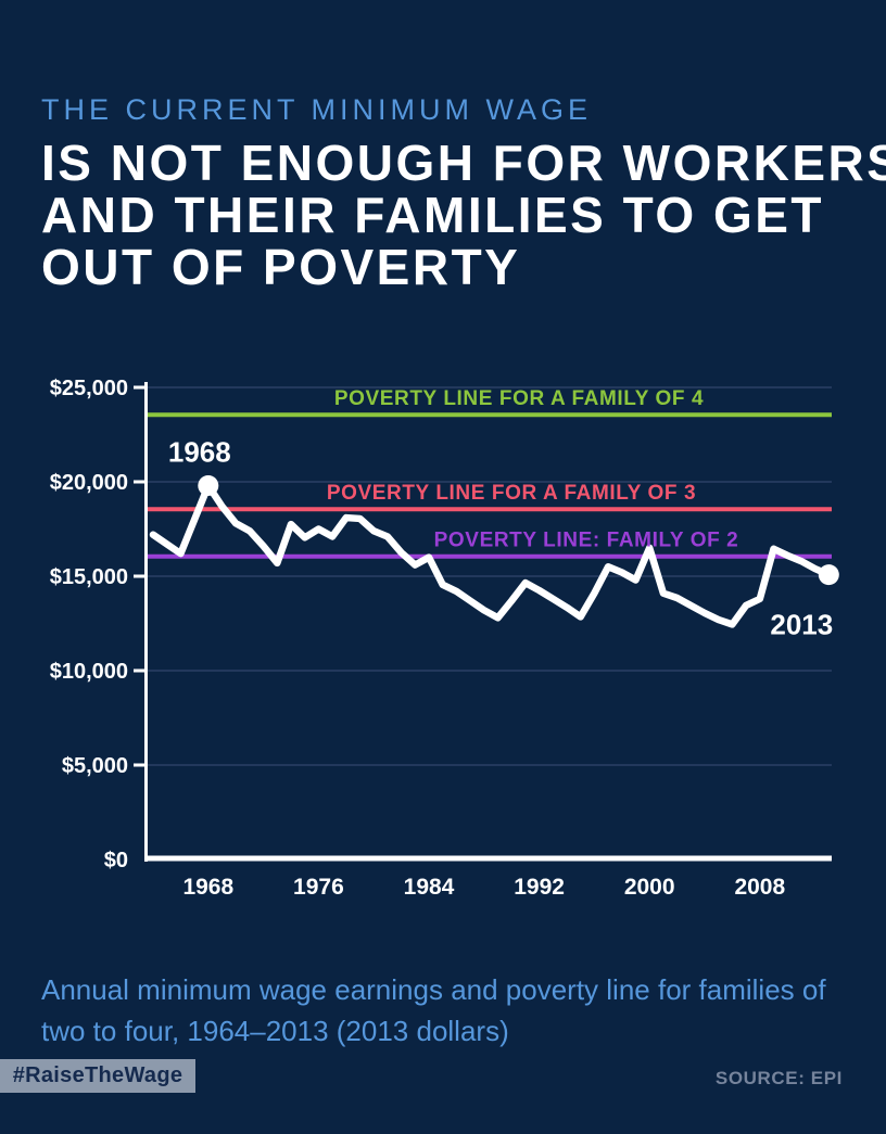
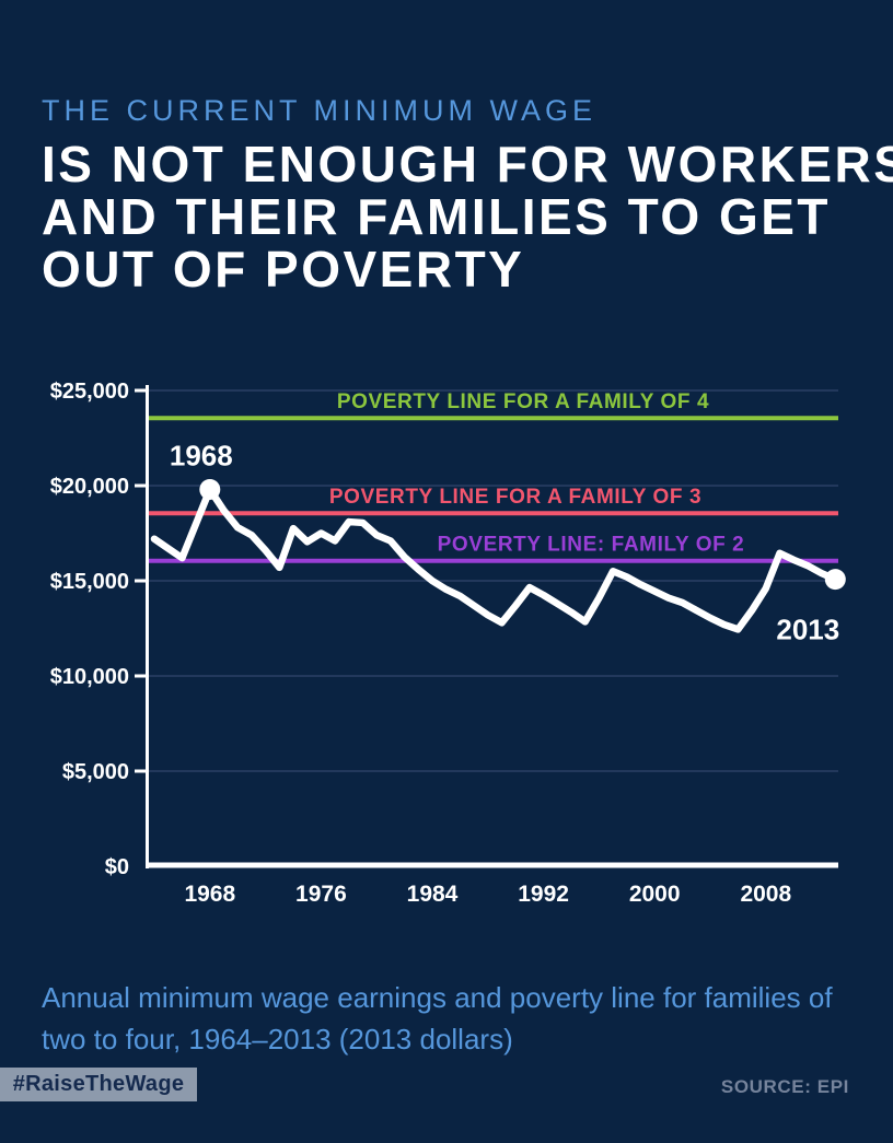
1984: $16000 -> $15000
2000: $16500 -> $14400
2008: $13800 -> $14600
